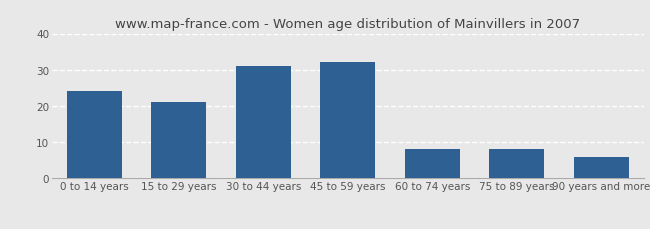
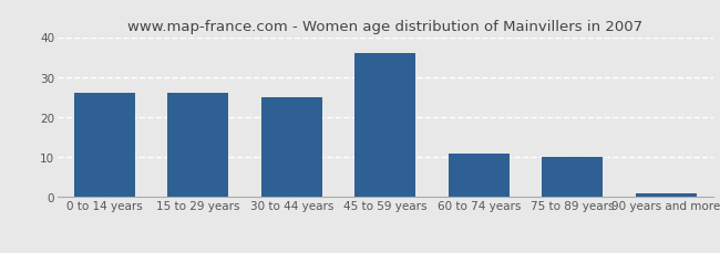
0 to 14 years: 24 -> 26
15 to 29 years: 21 -> 26
30 to 44 years: 31 -> 25
45 to 59 years: 32 -> 36
60 to 74 years: 8 -> 11
75 to 89 years: 8 -> 10
90 years and more: 6 -> 1
